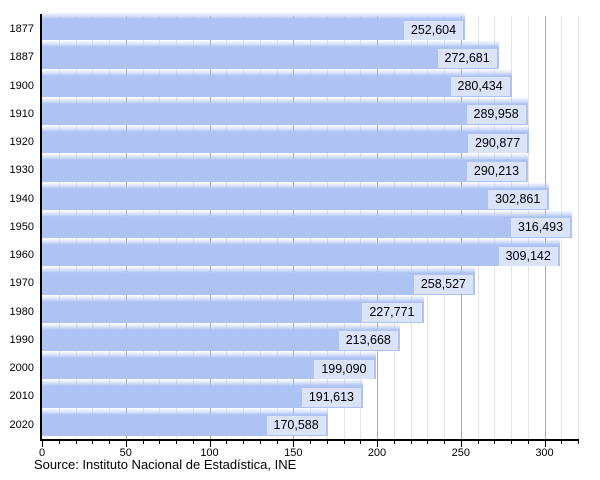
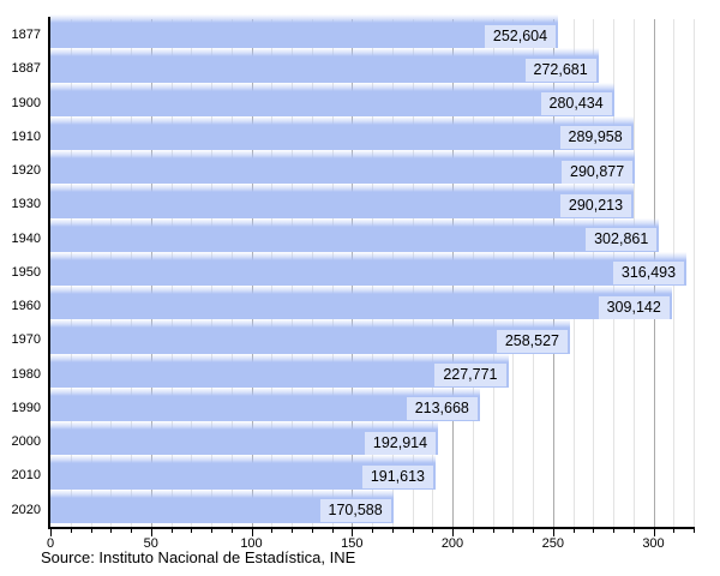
2000: 199,090 -> 192,914
